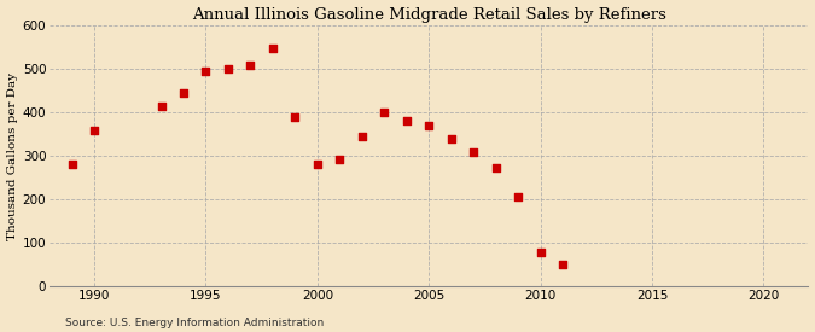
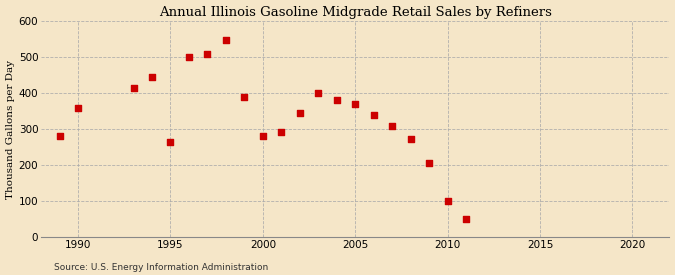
1995: 495 -> 265
2010: 80 -> 100
